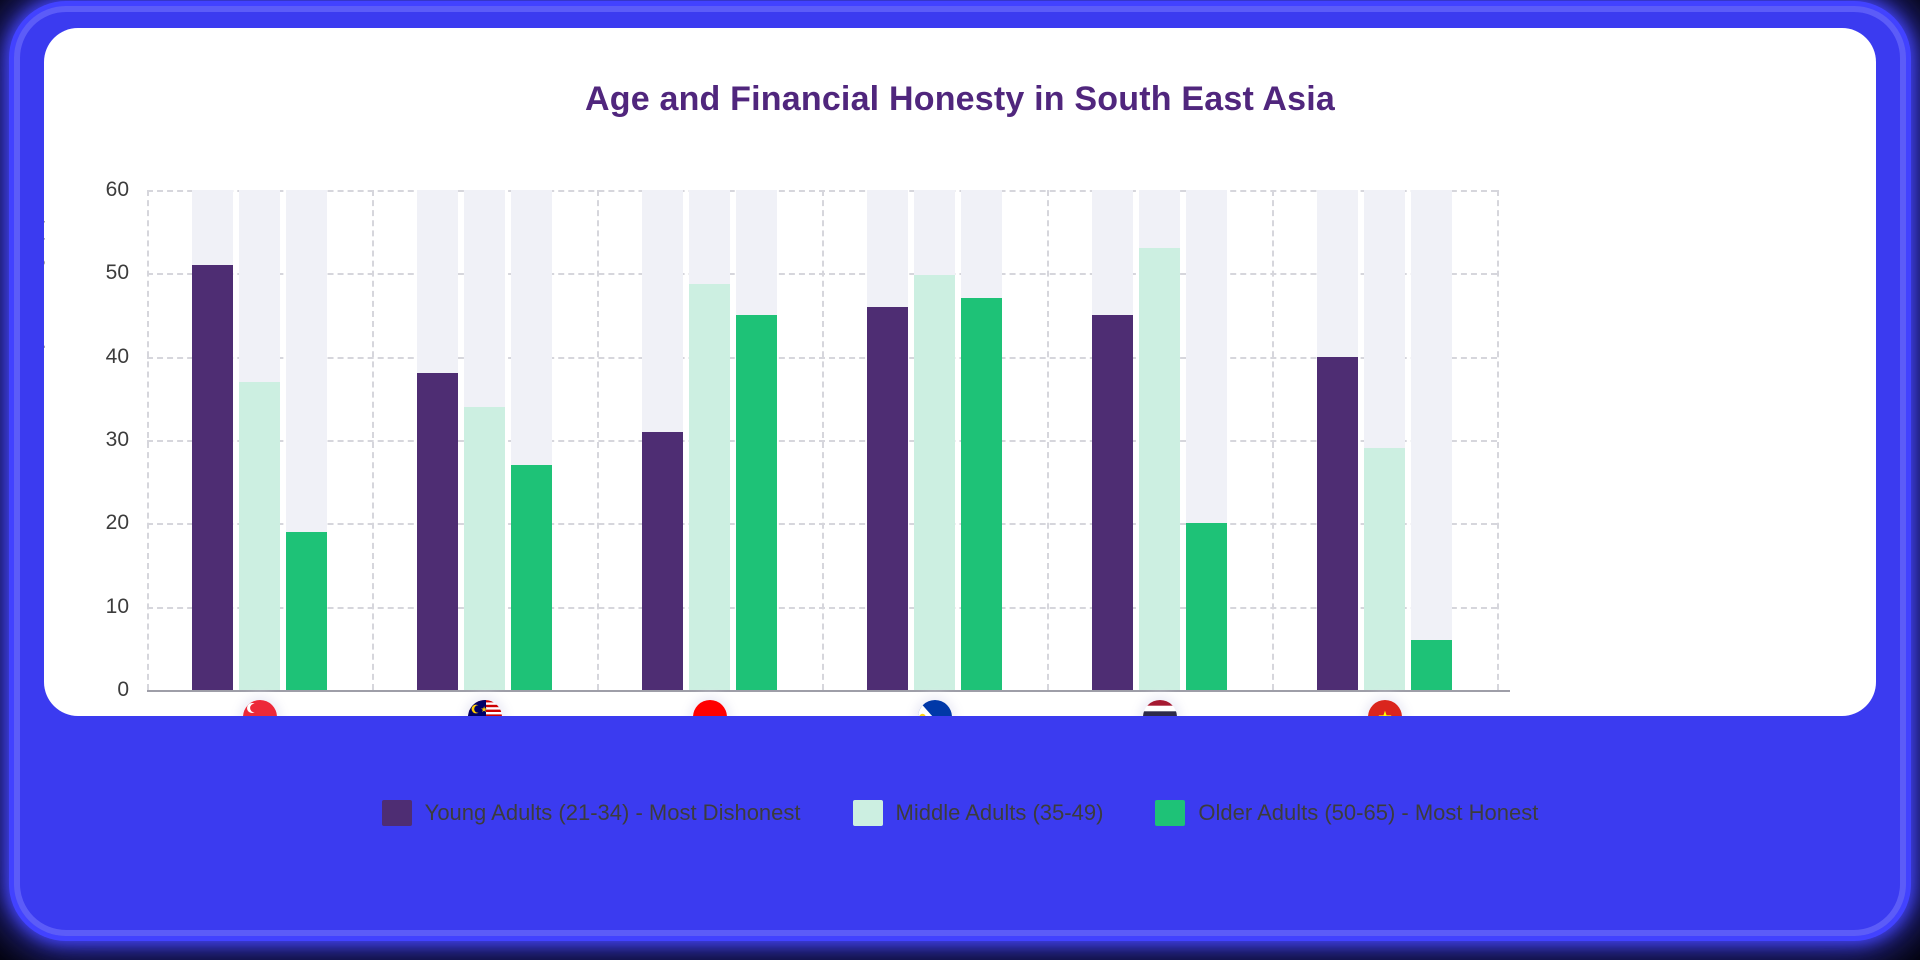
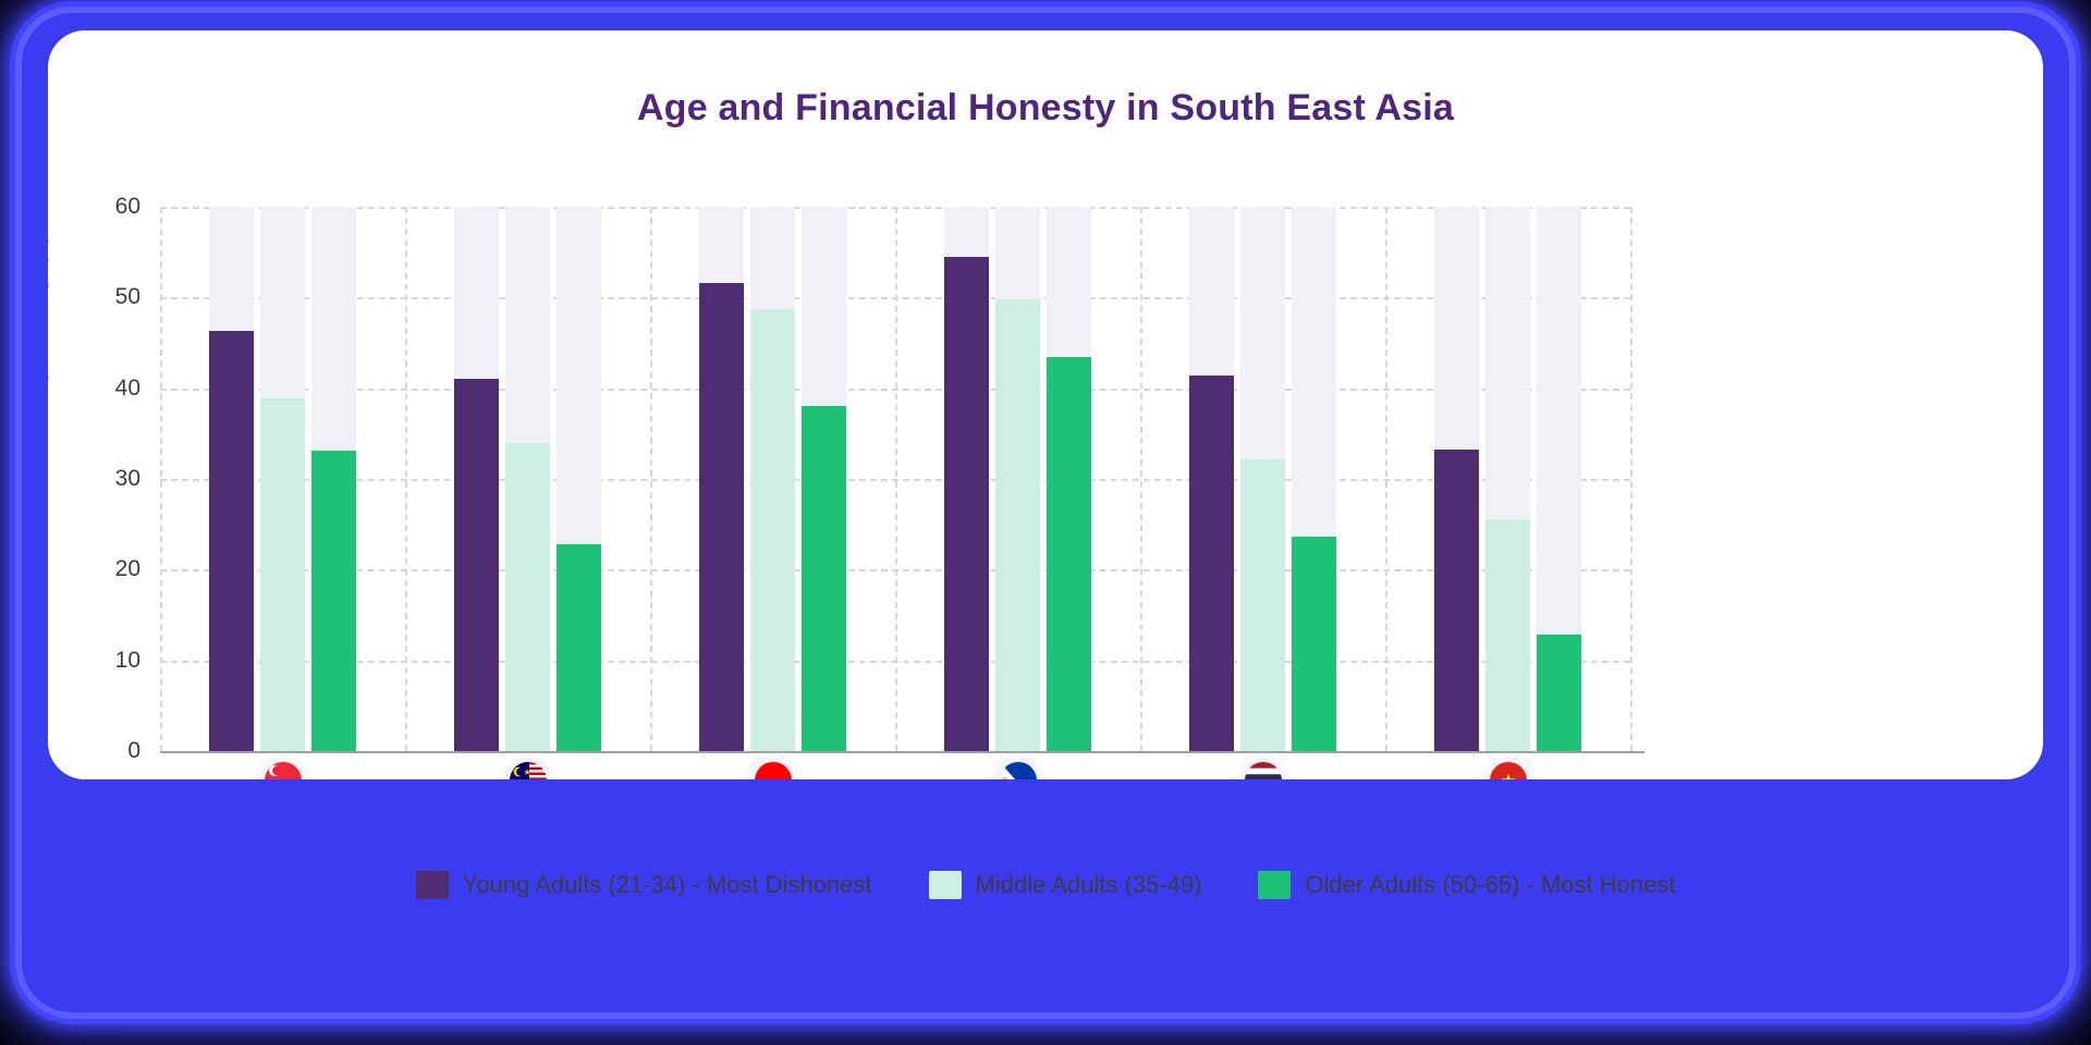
Young Adults (21-34) - Most Dishonest/Singapore: 51 -> 46
Middle Adults (35-49)/Singapore: 37 -> 39
Older Adults (50-65) - Most Honest/Singapore: 19 -> 33
Young Adults (21-34) - Most Dishonest/Malaysia: 38 -> 41
Older Adults (50-65) - Most Honest/Malaysia: 27 -> 23
Young Adults (21-34) - Most Dishonest/Indonesia: 31 -> 52
Older Adults (50-65) - Most Honest/Indonesia: 45 -> 38
Young Adults (21-34) - Most Dishonest/Philippines: 46 -> 54
Older Adults (50-65) - Most Honest/Philippines: 47 -> 44
Young Adults (21-34) - Most Dishonest/Thailand: 45 -> 41
Middle Adults (35-49)/Thailand: 53 -> 32
Older Adults (50-65) - Most Honest/Thailand: 20 -> 24
Young Adults (21-34) - Most Dishonest/Vietnam: 40 -> 33
Middle Adults (35-49)/Vietnam: 29 -> 26
Older Adults (50-65) - Most Honest/Vietnam: 6 -> 13
